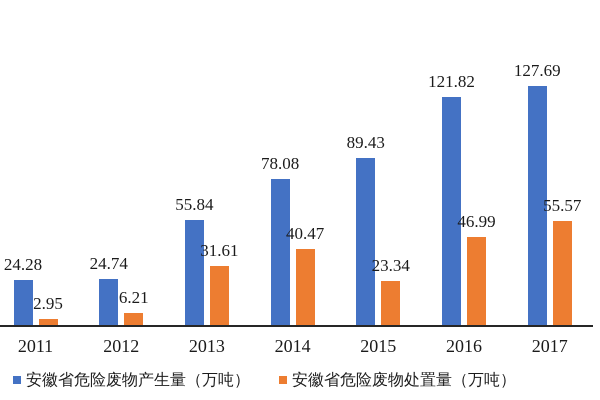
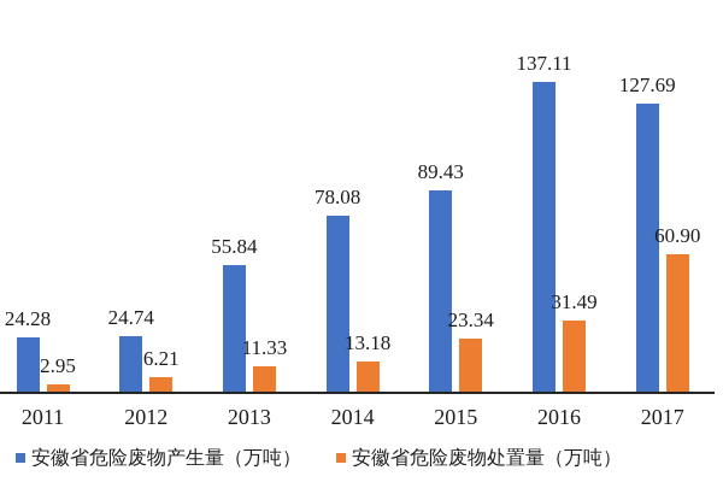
安徽省危险废物处置量（万吨）/2013: 31.61 -> 11.33
安徽省危险废物处置量（万吨）/2014: 40.47 -> 13.18
安徽省危险废物产生量（万吨）/2016: 121.82 -> 137.11
安徽省危险废物处置量（万吨）/2016: 46.99 -> 31.49
安徽省危险废物处置量（万吨）/2017: 55.57 -> 60.90
